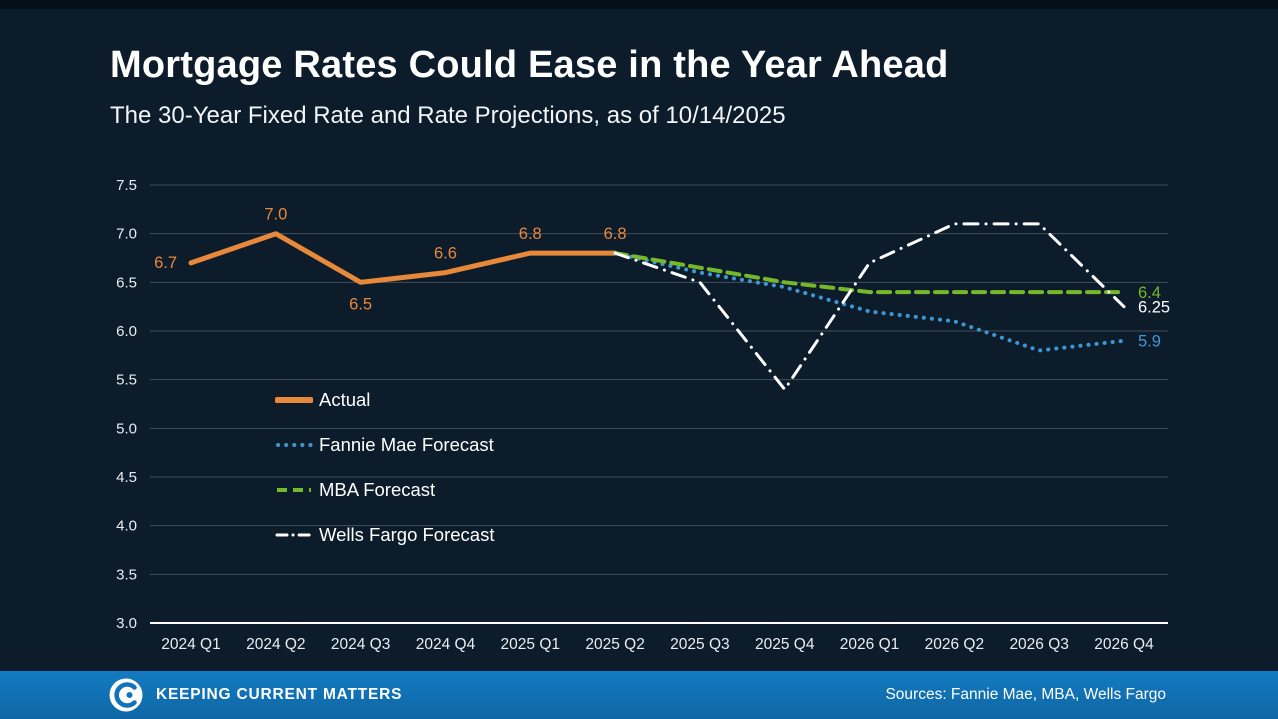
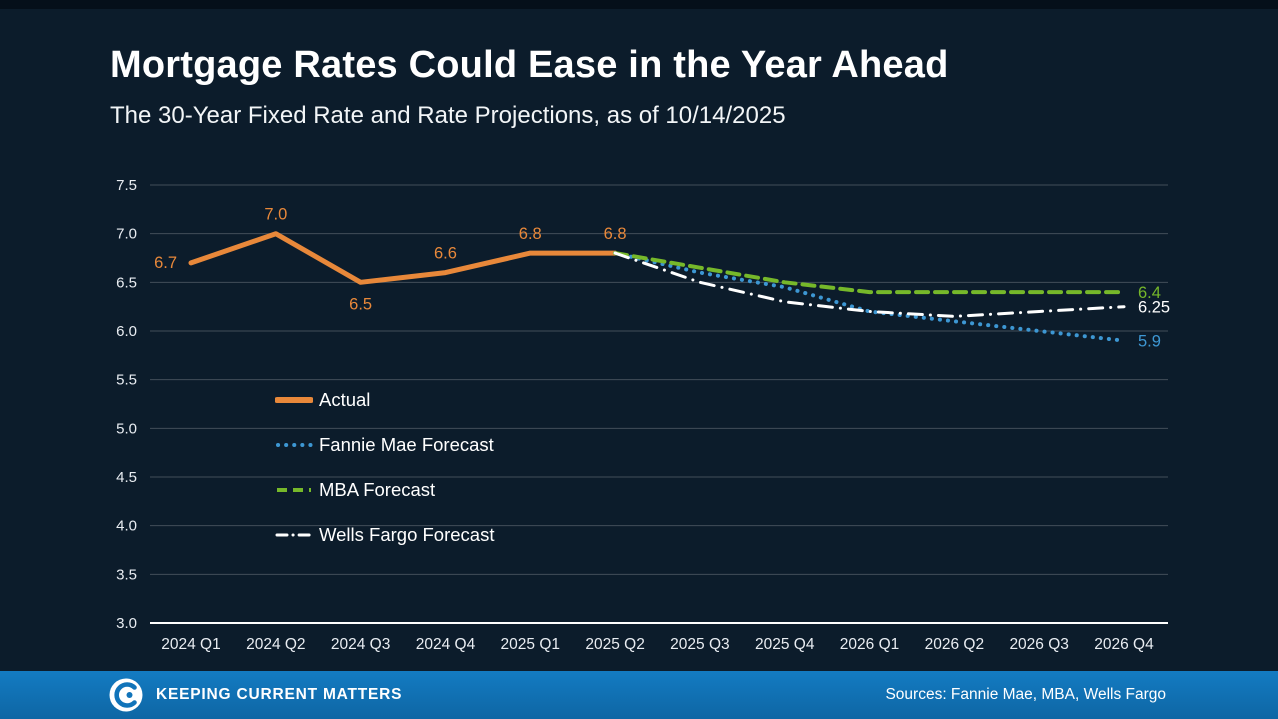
Wells Fargo Forecast/2025 Q4: 5.4 -> 6.3
Wells Fargo Forecast/2026 Q1: 6.7 -> 6.2
Wells Fargo Forecast/2026 Q2: 7.1 -> 6.2
Fannie Mae Forecast/2026 Q3: 5.8 -> 6.0
Wells Fargo Forecast/2026 Q3: 7.1 -> 6.2
